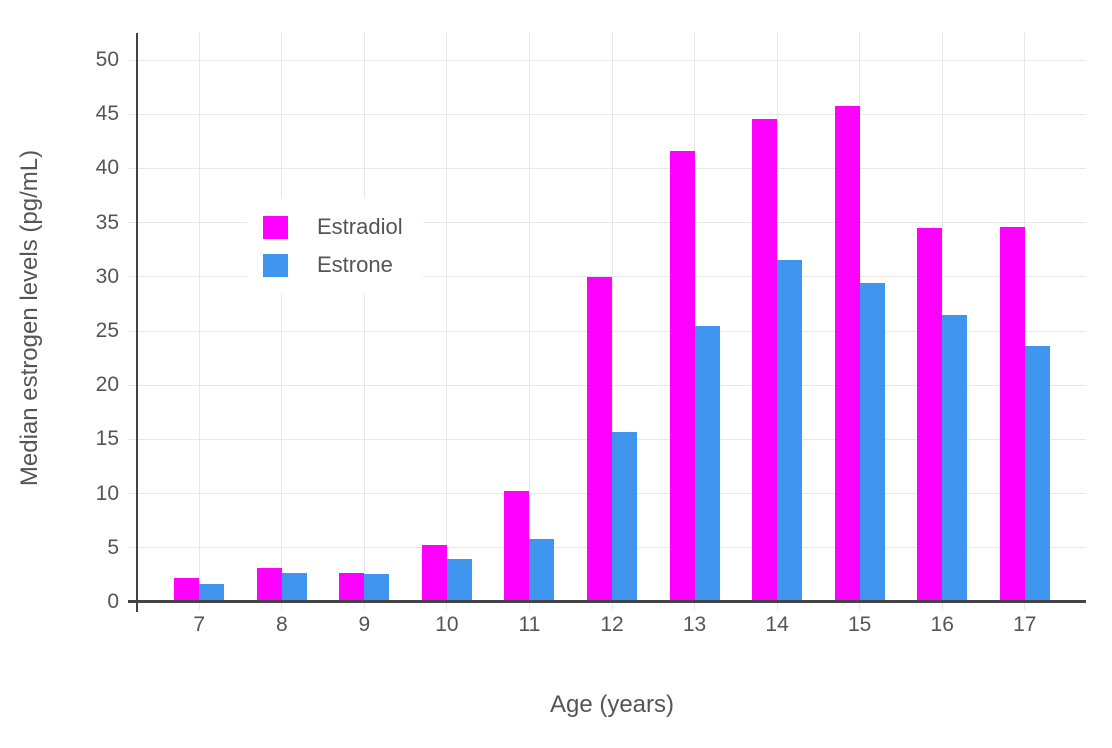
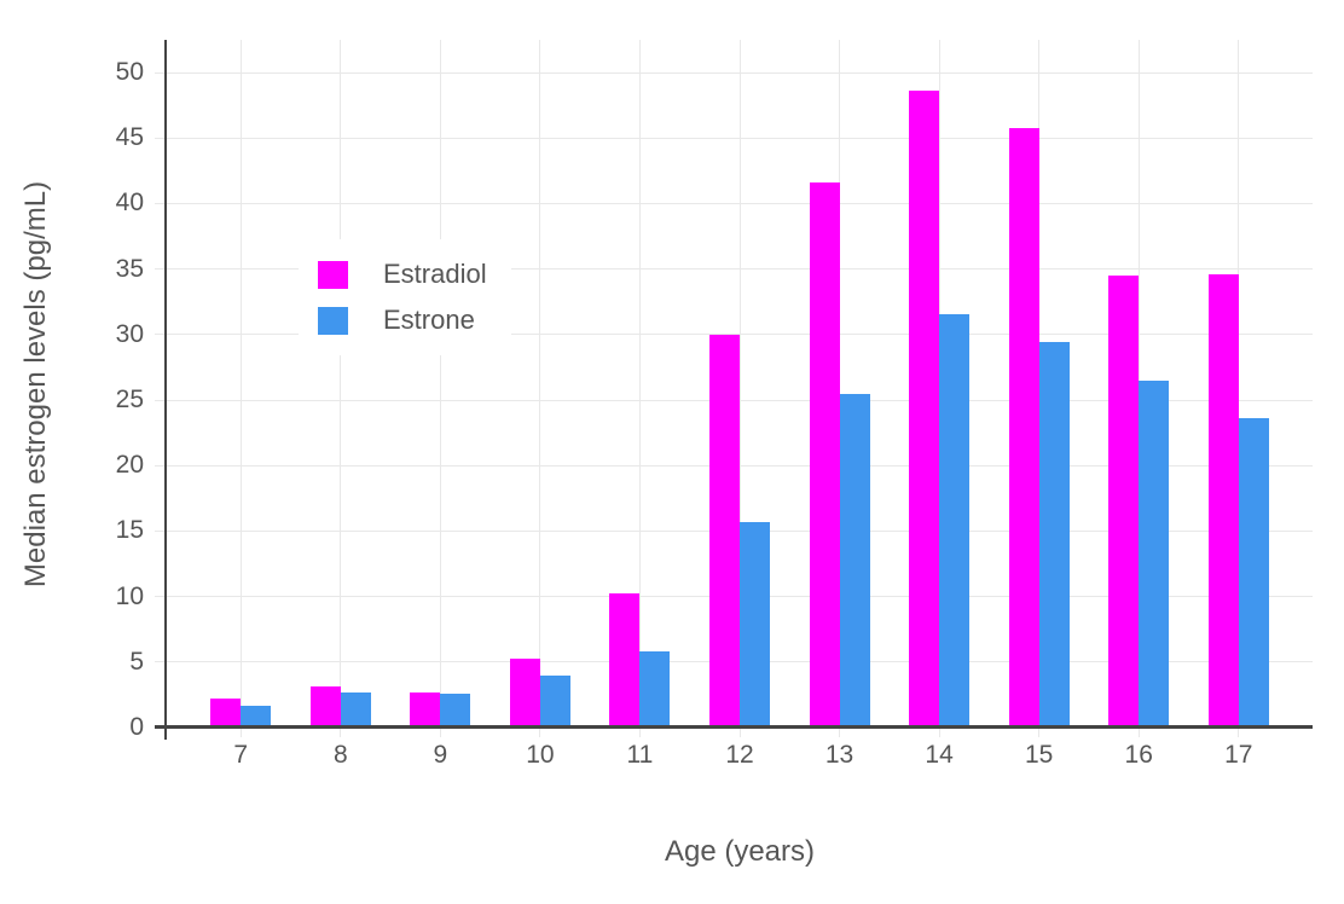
Estradiol/14: 44.6 -> 48.6
